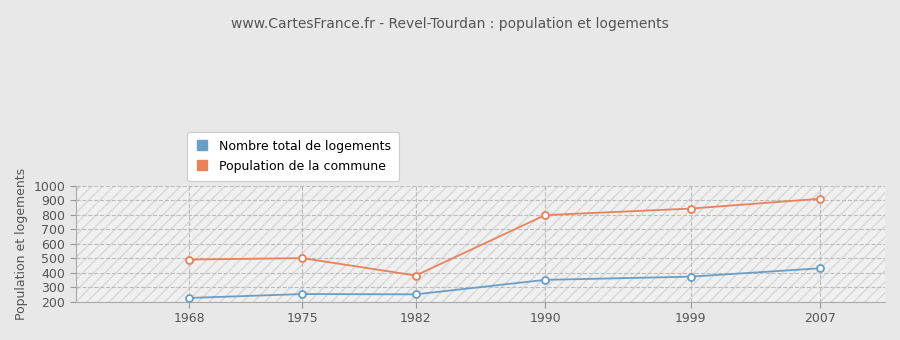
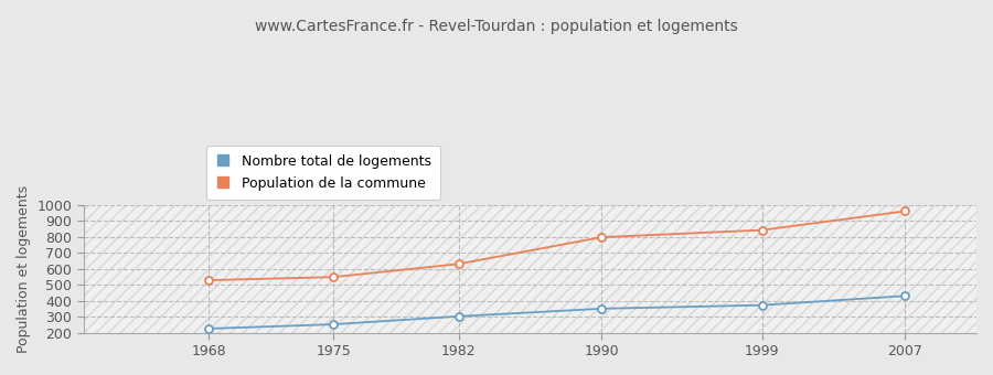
Population de la commune/1968: 490 -> 530
Population de la commune/1975: 500 -> 550
Nombre total de logements/1982: 250 -> 300
Population de la commune/1982: 380 -> 630
Population de la commune/2007: 910 -> 960
